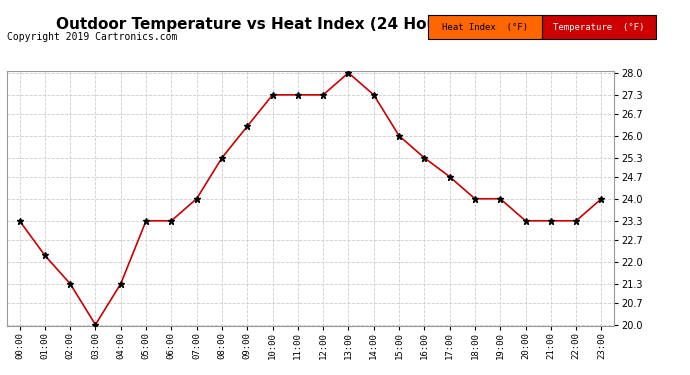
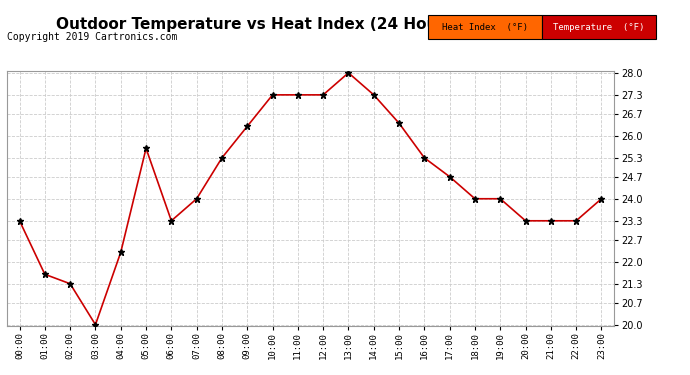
01:00: 22.2 -> 21.6
04:00: 21.3 -> 22.3
05:00: 23.3 -> 25.6
15:00: 26.0 -> 26.4
